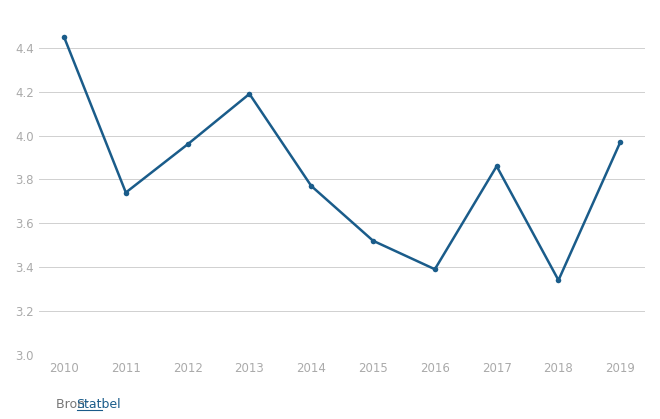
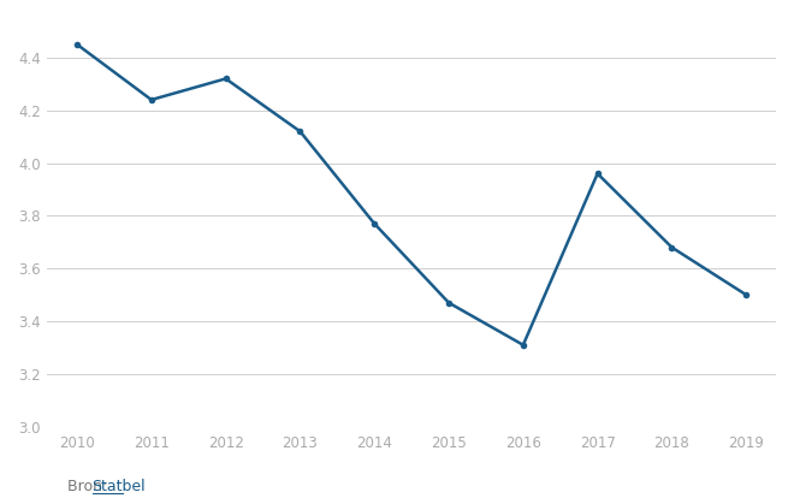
2011: 3.74 -> 4.24
2012: 3.96 -> 4.32
2013: 4.19 -> 4.12
2015: 3.52 -> 3.47
2016: 3.39 -> 3.31
2017: 3.86 -> 3.96
2018: 3.34 -> 3.68
2019: 3.97 -> 3.50
